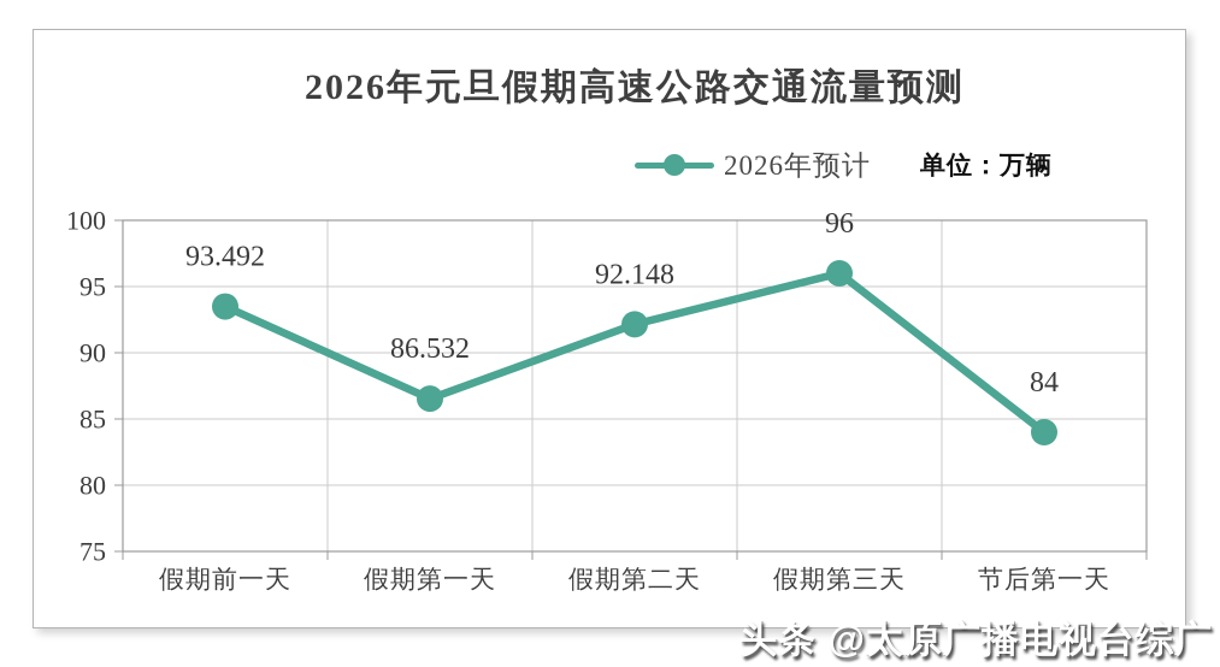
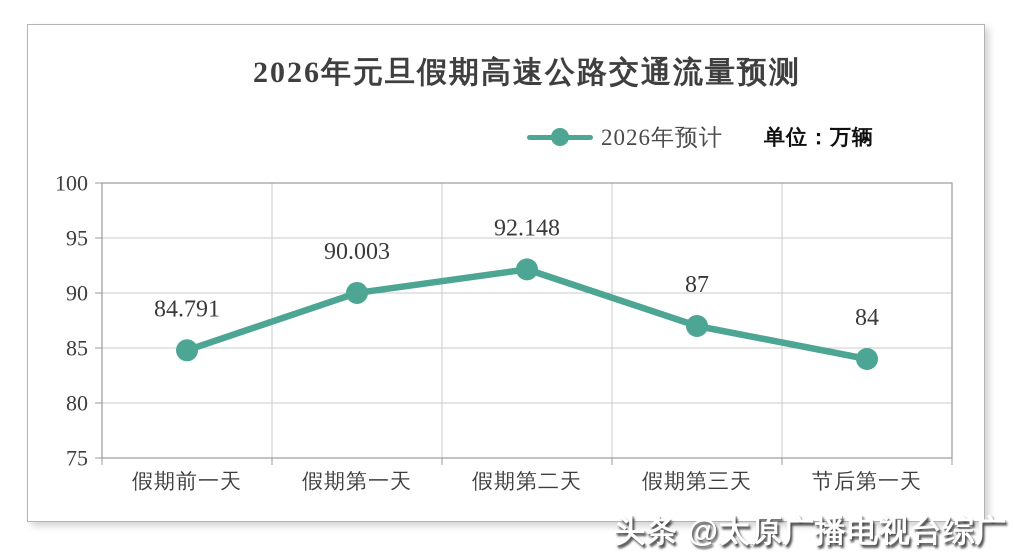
假期前一天: 93.492 -> 84.791
假期第一天: 86.532 -> 90.003
假期第三天: 96 -> 87
